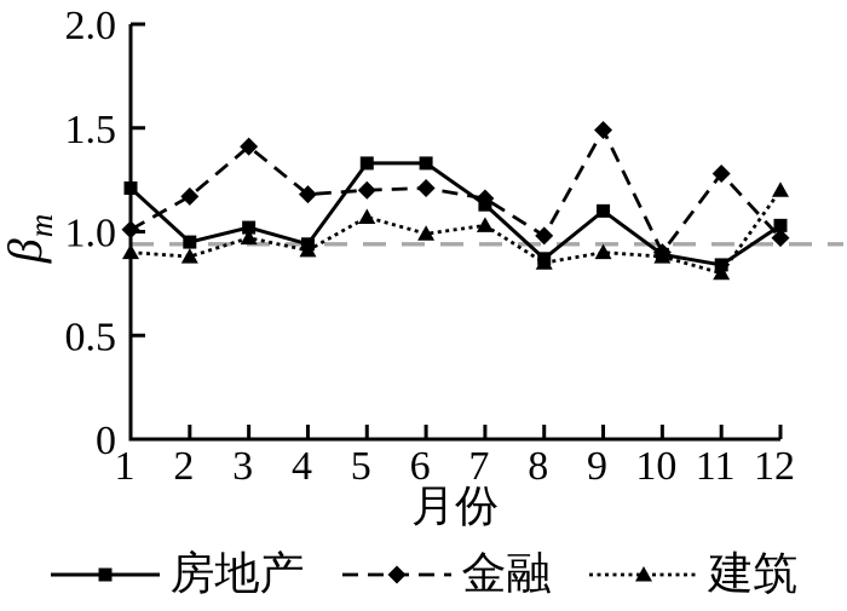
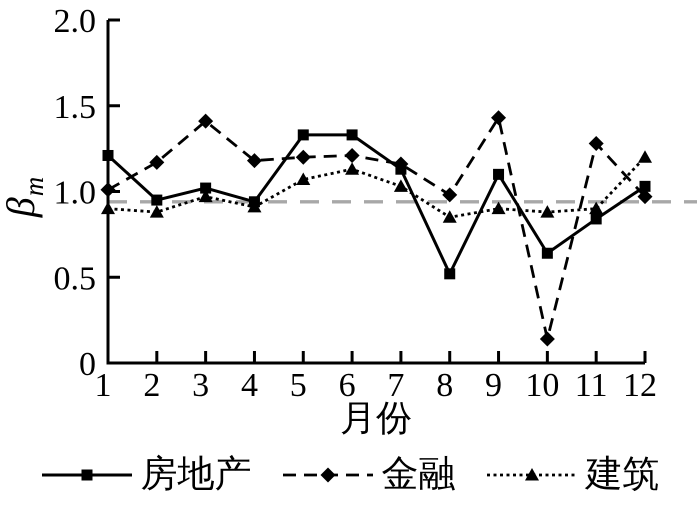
建筑/6: 0.99 -> 1.13
房地产/8: 0.87 -> 0.52
金融/9: 1.49 -> 1.43
房地产/10: 0.89 -> 0.64
金融/10: 0.90 -> 0.14
建筑/11: 0.80 -> 0.90
